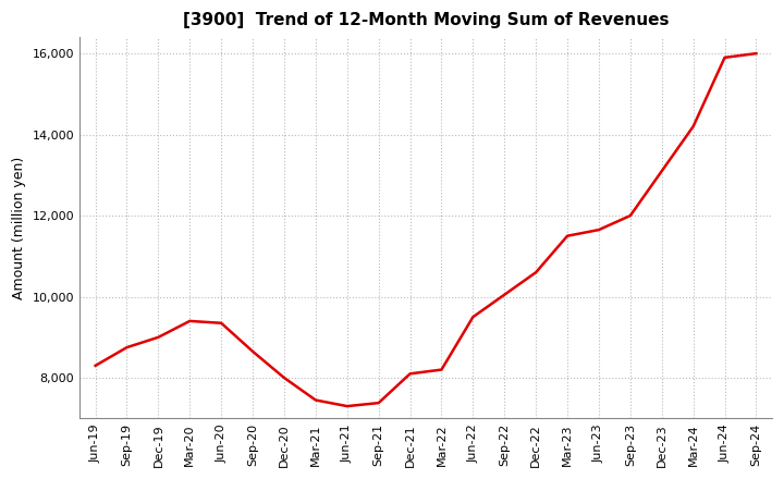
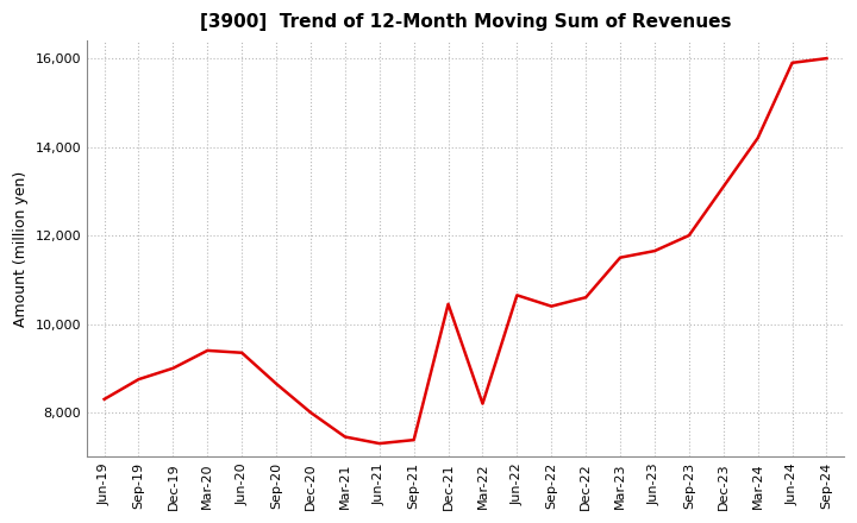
Dec-21: 8,100 -> 10,450
Jun-22: 9,500 -> 10,650
Sep-22: 10,050 -> 10,400
